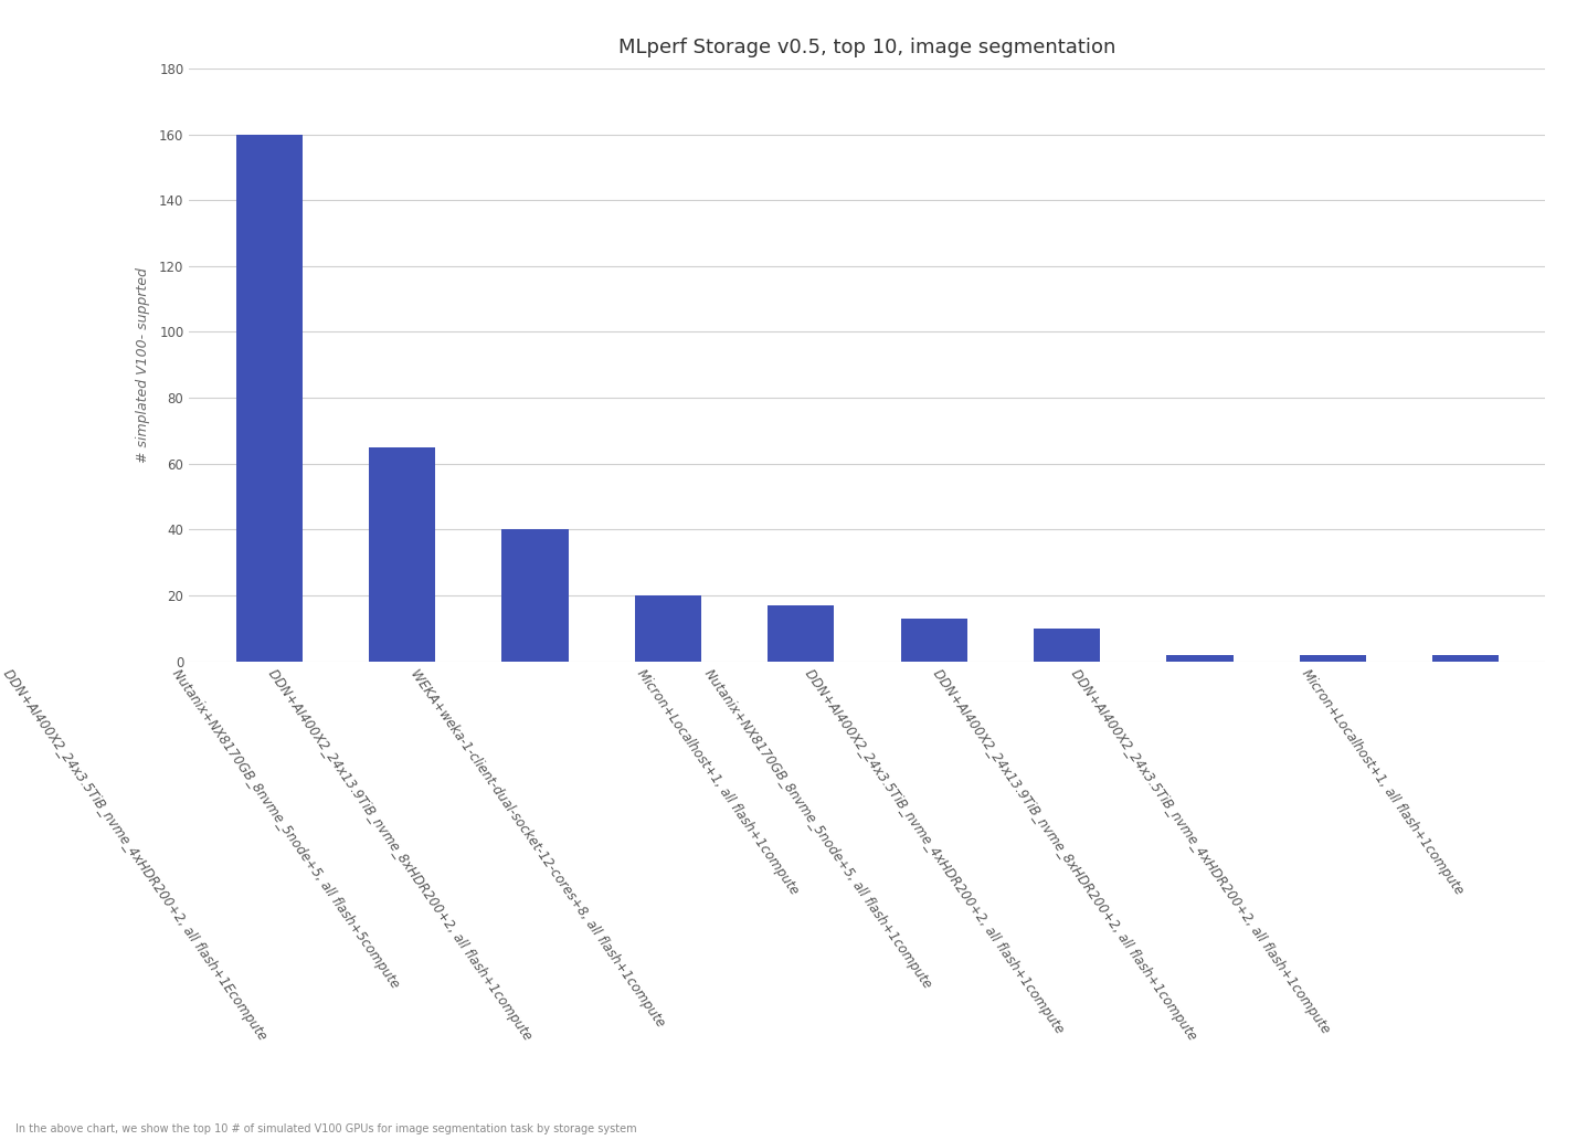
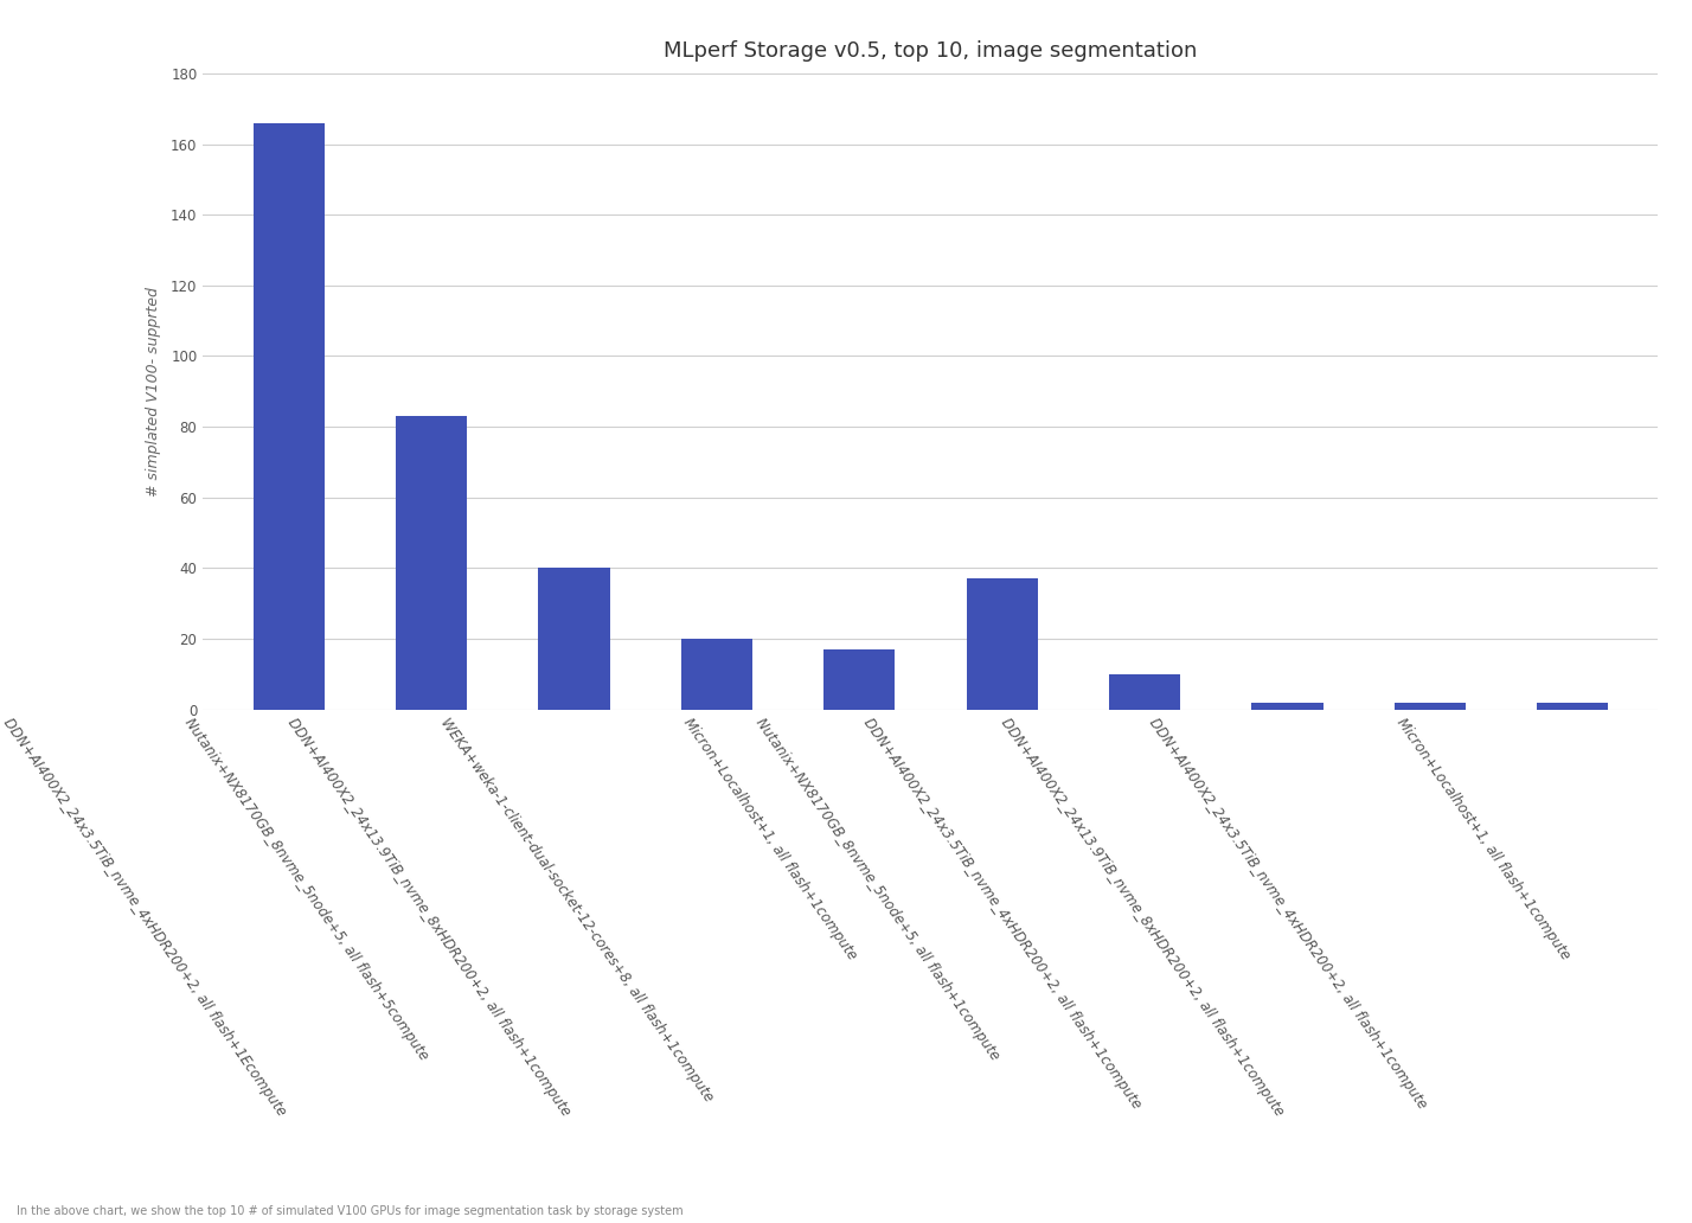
DDN+AI400X2_24x3.5TiB_nvme_4xHDR200+2, all flash+1Ecompute: 160 -> 166
Nutanix+NX8170GB_8nvme_5node+5, all flash+5compute: 65 -> 83
Nutanix+NX8170GB_8nvme_5node+5, all flash+1compute: 13 -> 37
